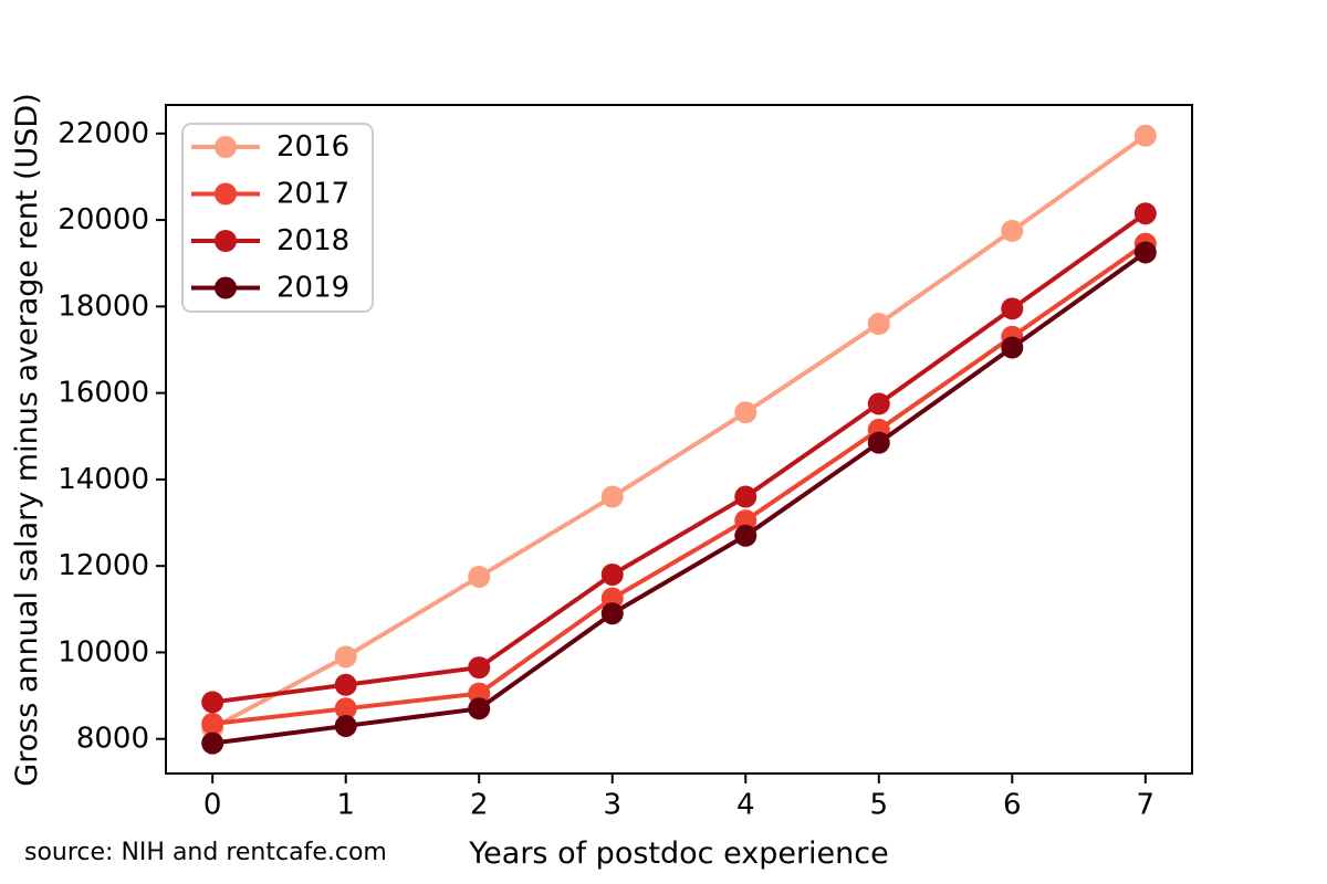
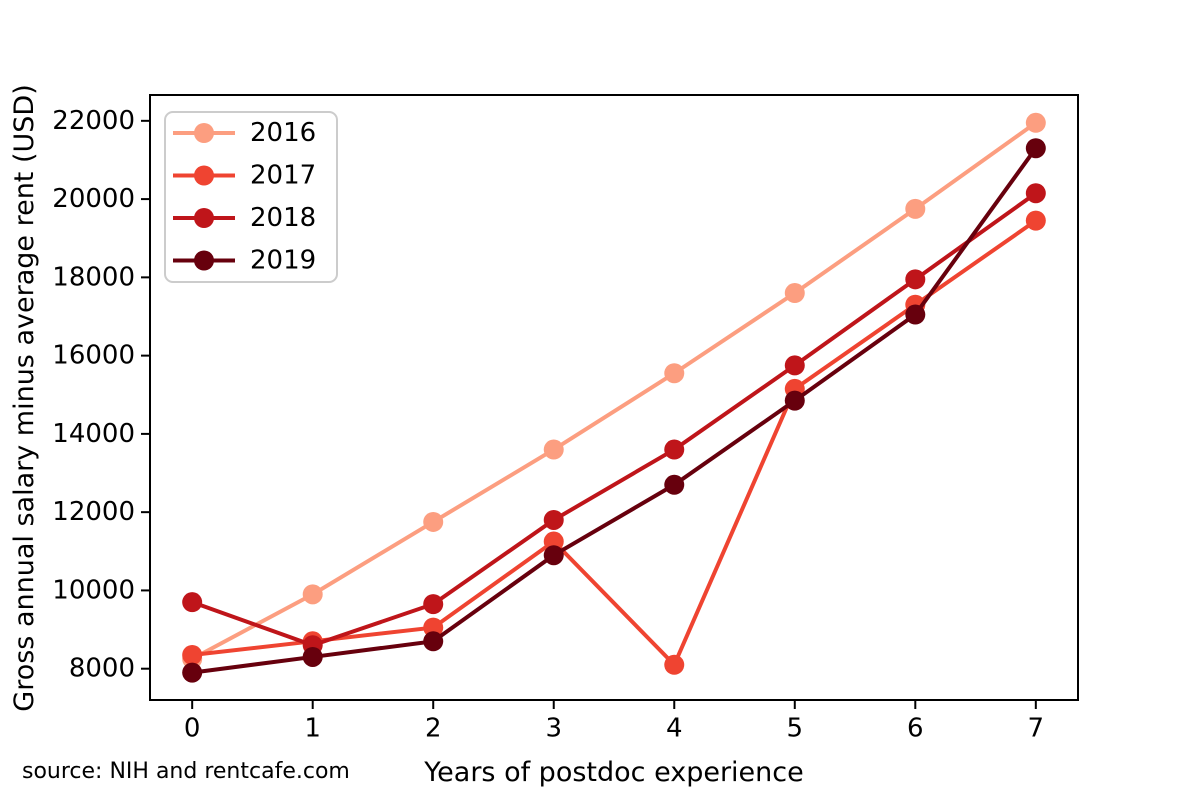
2018/0: 8800 -> 9700
2018/1: 9200 -> 8600
2017/4: 13000 -> 8100
2019/7: 19200 -> 21300
